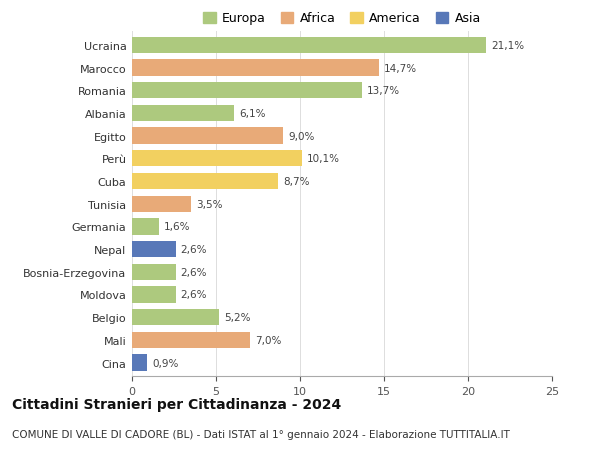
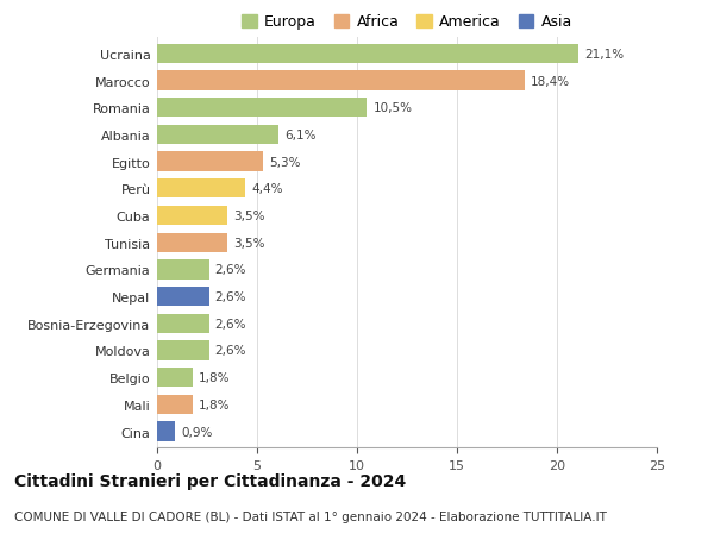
Marocco: 14,7% -> 18,4%
Romania: 13,7% -> 10,5%
Egitto: 9,0% -> 5,3%
Perù: 10,1% -> 4,4%
Cuba: 8,7% -> 3,5%
Germania: 1,6% -> 2,6%
Belgio: 5,2% -> 1,8%
Mali: 7,0% -> 1,8%
